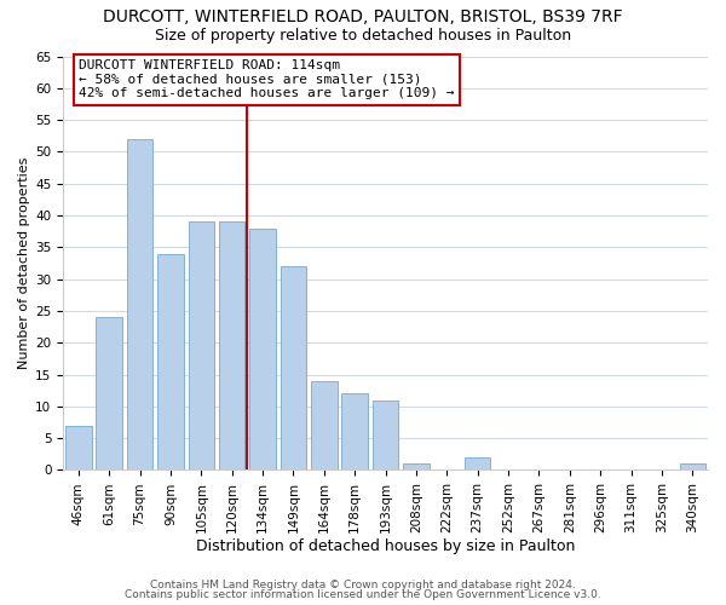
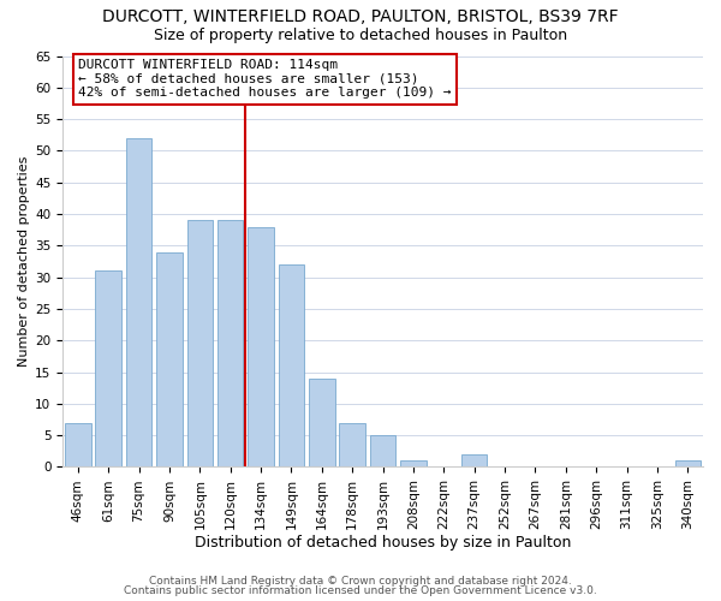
61sqm: 24 -> 31
178sqm: 12 -> 7
193sqm: 11 -> 5
